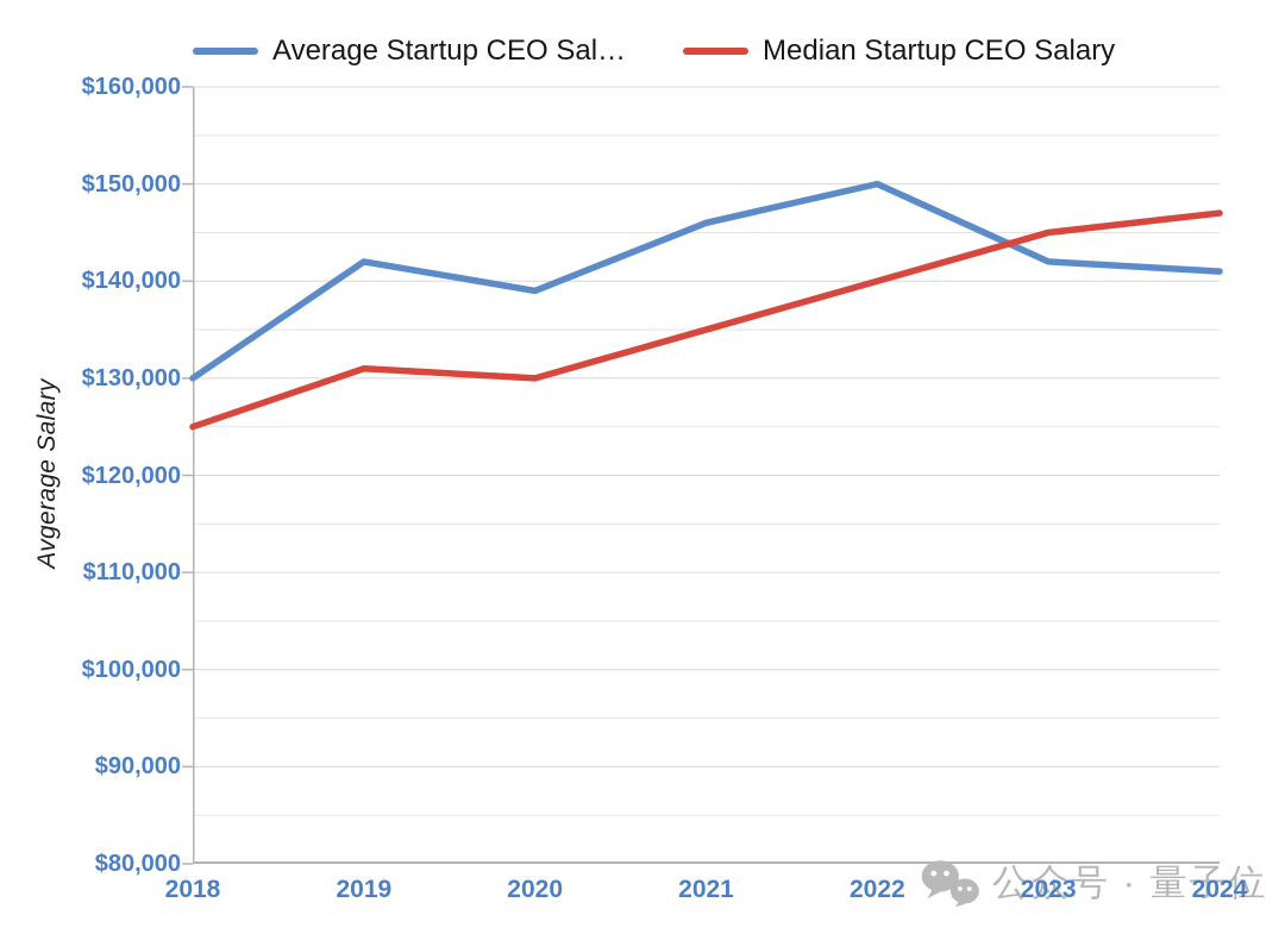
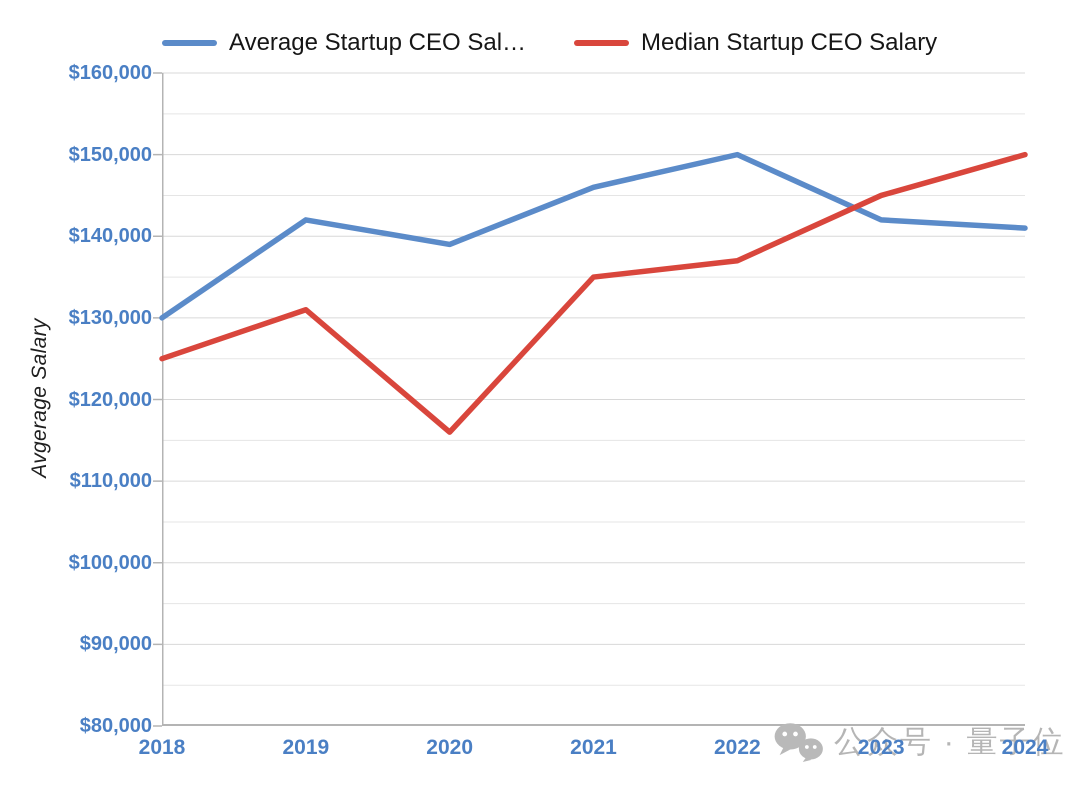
Median Startup CEO Salary/2020: $130000 -> $116000
Median Startup CEO Salary/2022: $140000 -> $137000
Median Startup CEO Salary/2024: $147000 -> $150000
